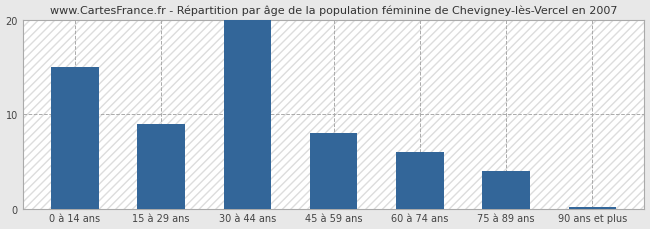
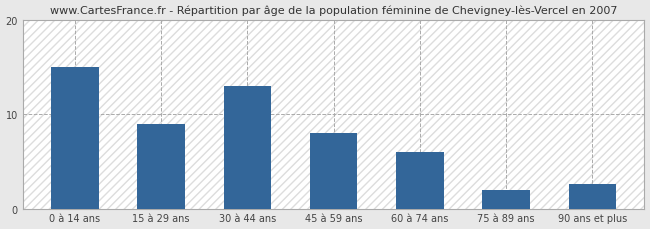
30 à 44 ans: 20.0 -> 13.0
75 à 89 ans: 4.0 -> 2.0
90 ans et plus: 0.2 -> 2.6
